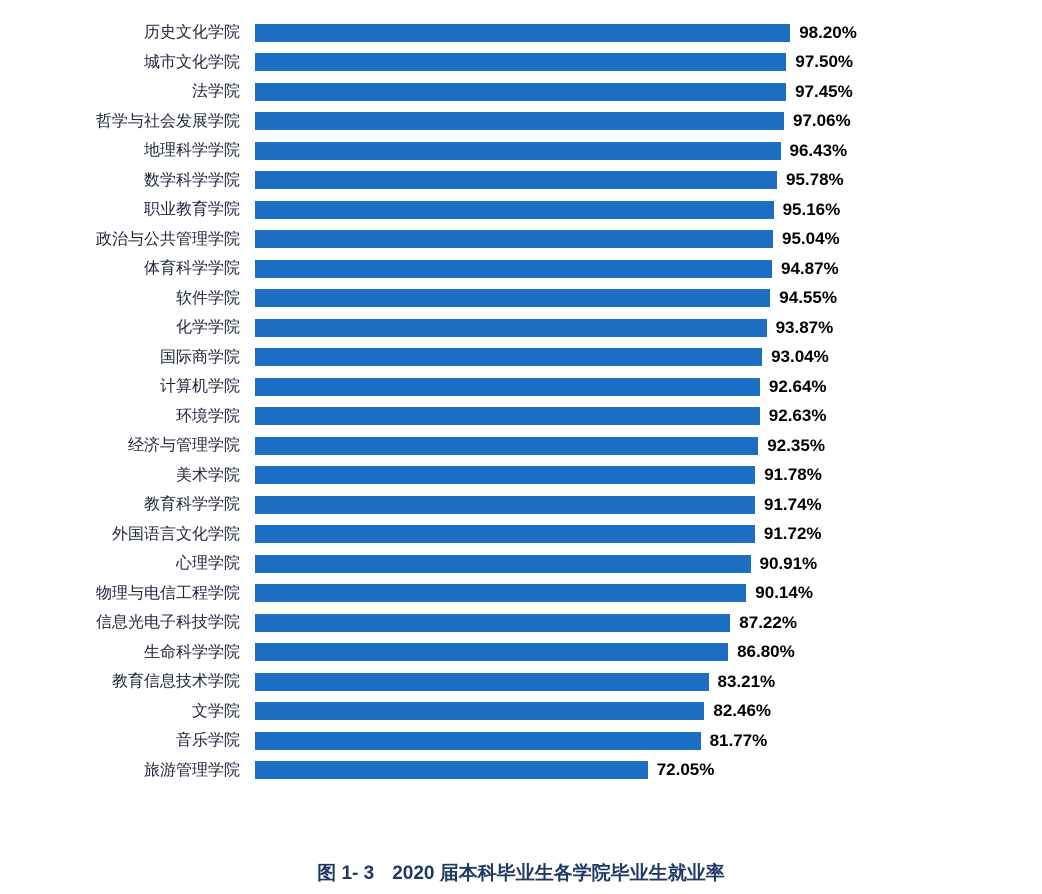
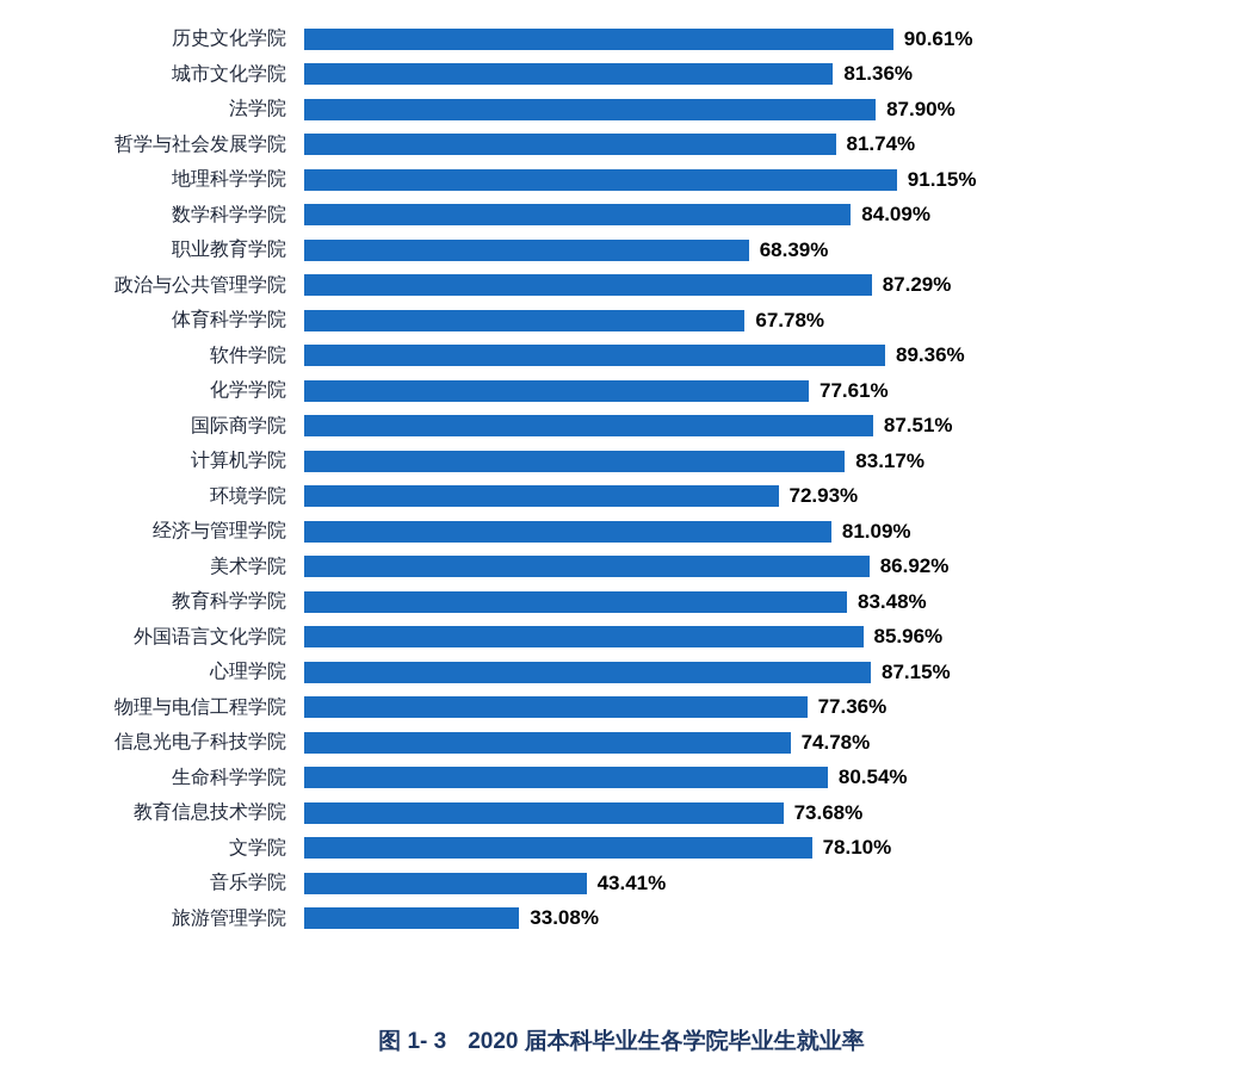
历史文化学院: 98.20% -> 90.61%
城市文化学院: 97.50% -> 81.36%
法学院: 97.45% -> 87.90%
哲学与社会发展学院: 97.06% -> 81.74%
地理科学学院: 96.43% -> 91.15%
数学科学学院: 95.78% -> 84.09%
职业教育学院: 95.16% -> 68.39%
政治与公共管理学院: 95.04% -> 87.29%
体育科学学院: 94.87% -> 67.78%
软件学院: 94.55% -> 89.36%
化学学院: 93.87% -> 77.61%
国际商学院: 93.04% -> 87.51%
计算机学院: 92.64% -> 83.17%
环境学院: 92.63% -> 72.93%
经济与管理学院: 92.35% -> 81.09%
美术学院: 91.78% -> 86.92%
教育科学学院: 91.74% -> 83.48%
外国语言文化学院: 91.72% -> 85.96%
心理学院: 90.91% -> 87.15%
物理与电信工程学院: 90.14% -> 77.36%
信息光电子科技学院: 87.22% -> 74.78%
生命科学学院: 86.80% -> 80.54%
教育信息技术学院: 83.21% -> 73.68%
文学院: 82.46% -> 78.10%
音乐学院: 81.77% -> 43.41%
旅游管理学院: 72.05% -> 33.08%
